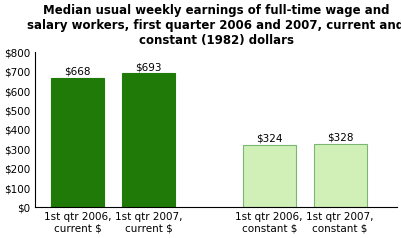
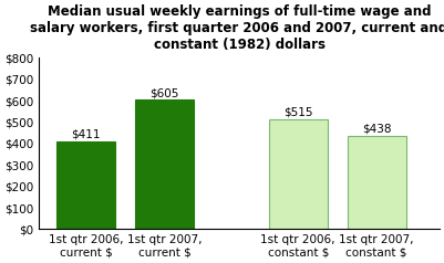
1st qtr 2006, current $: $668 -> $411
1st qtr 2007, current $: $693 -> $605
1st qtr 2006, constant $: $324 -> $515
1st qtr 2007, constant $: $328 -> $438
